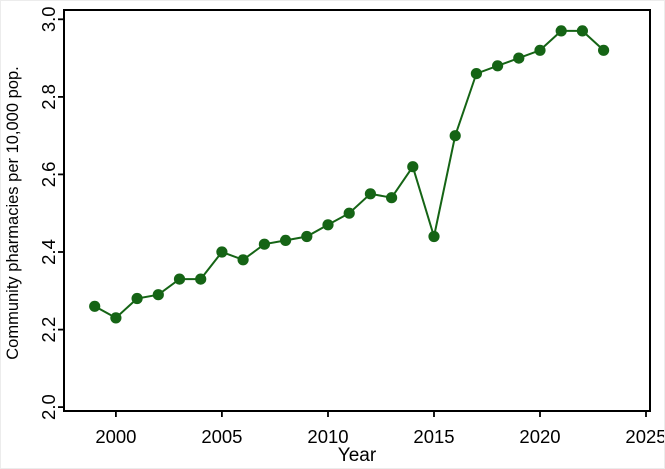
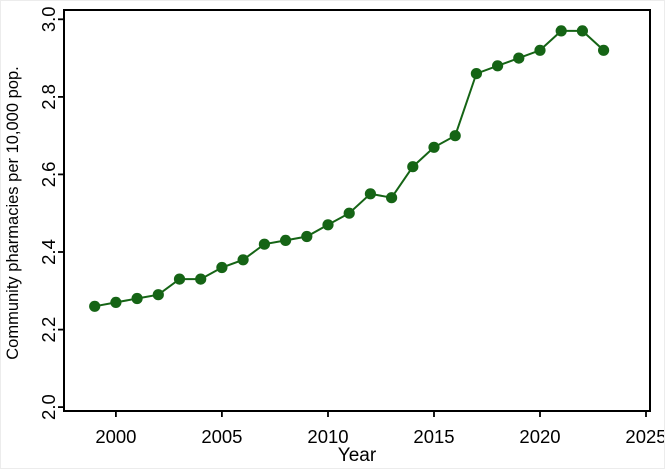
2000: 2.23 -> 2.27
2005: 2.40 -> 2.36
2015: 2.44 -> 2.67
